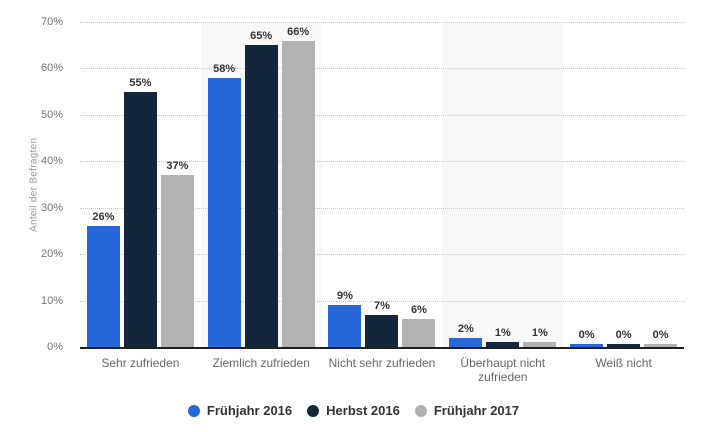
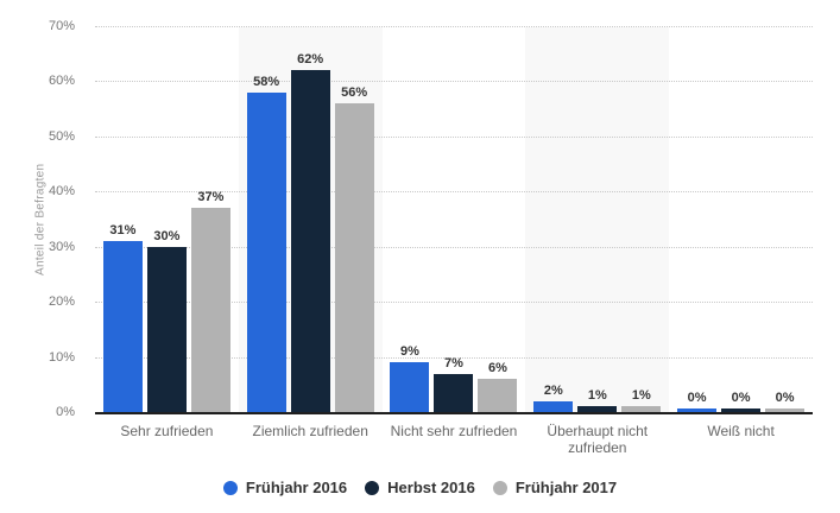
Frühjahr 2016/Sehr zufrieden: 26% -> 31%
Herbst 2016/Sehr zufrieden: 55% -> 30%
Herbst 2016/Ziemlich zufrieden: 65% -> 62%
Frühjahr 2017/Ziemlich zufrieden: 66% -> 56%
